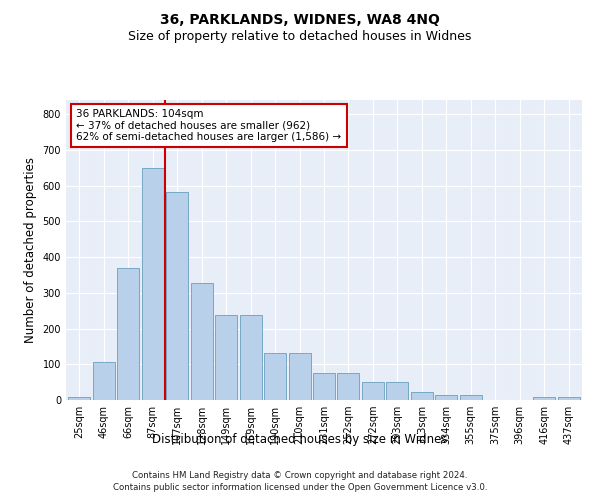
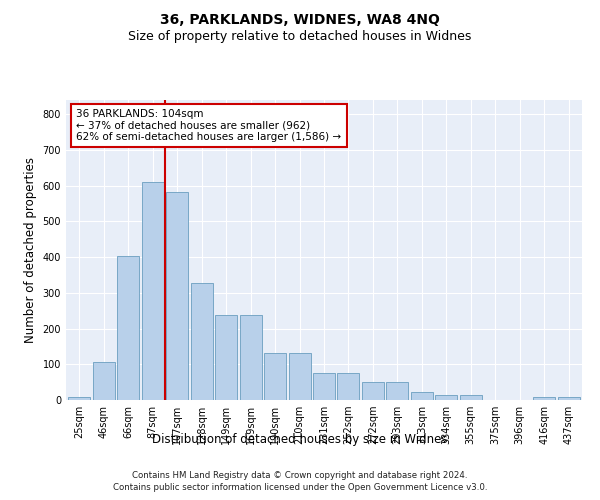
66sqm: 370 -> 402
87sqm: 650 -> 610
